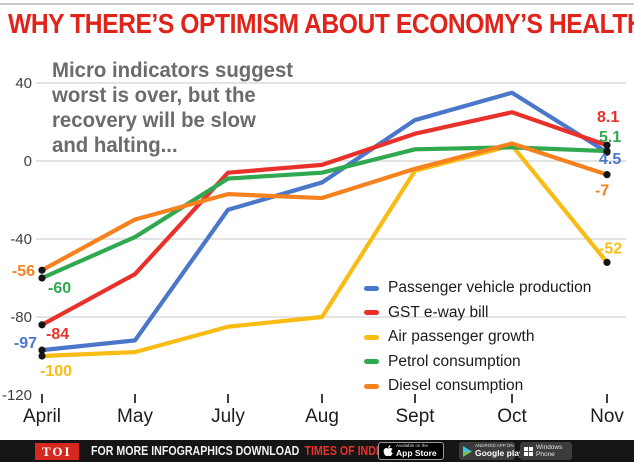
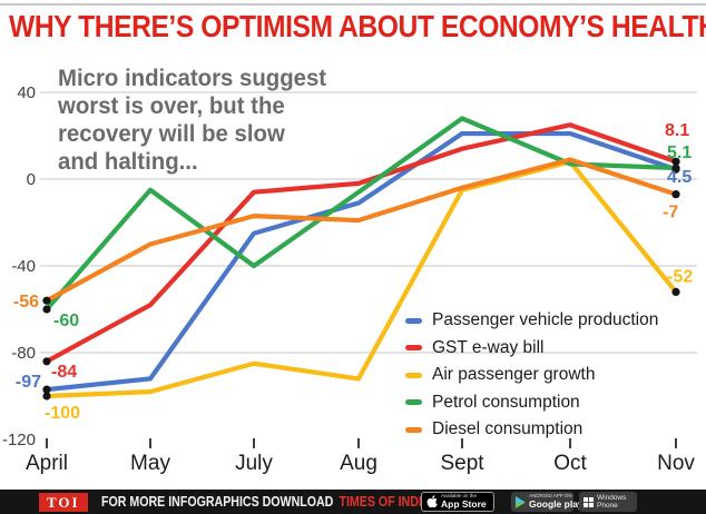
Petrol consumption/May: -39 -> -5
Petrol consumption/July: -9 -> -40
Air passenger growth/Aug: -80 -> -92
Petrol consumption/Sept: 6 -> 28
Passenger vehicle production/Oct: 35 -> 21
